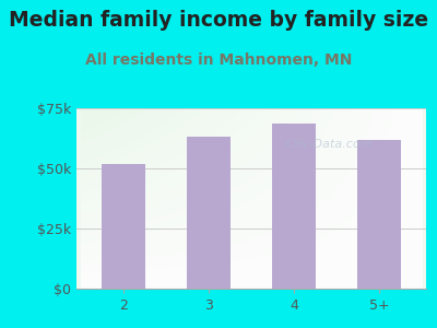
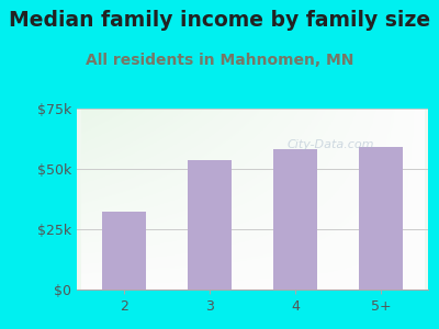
2: $52.0k -> $32.5k
3: $63.0k -> $53.5k
4: $68.5k -> $58.0k
5+: $62.0k -> $59.0k
